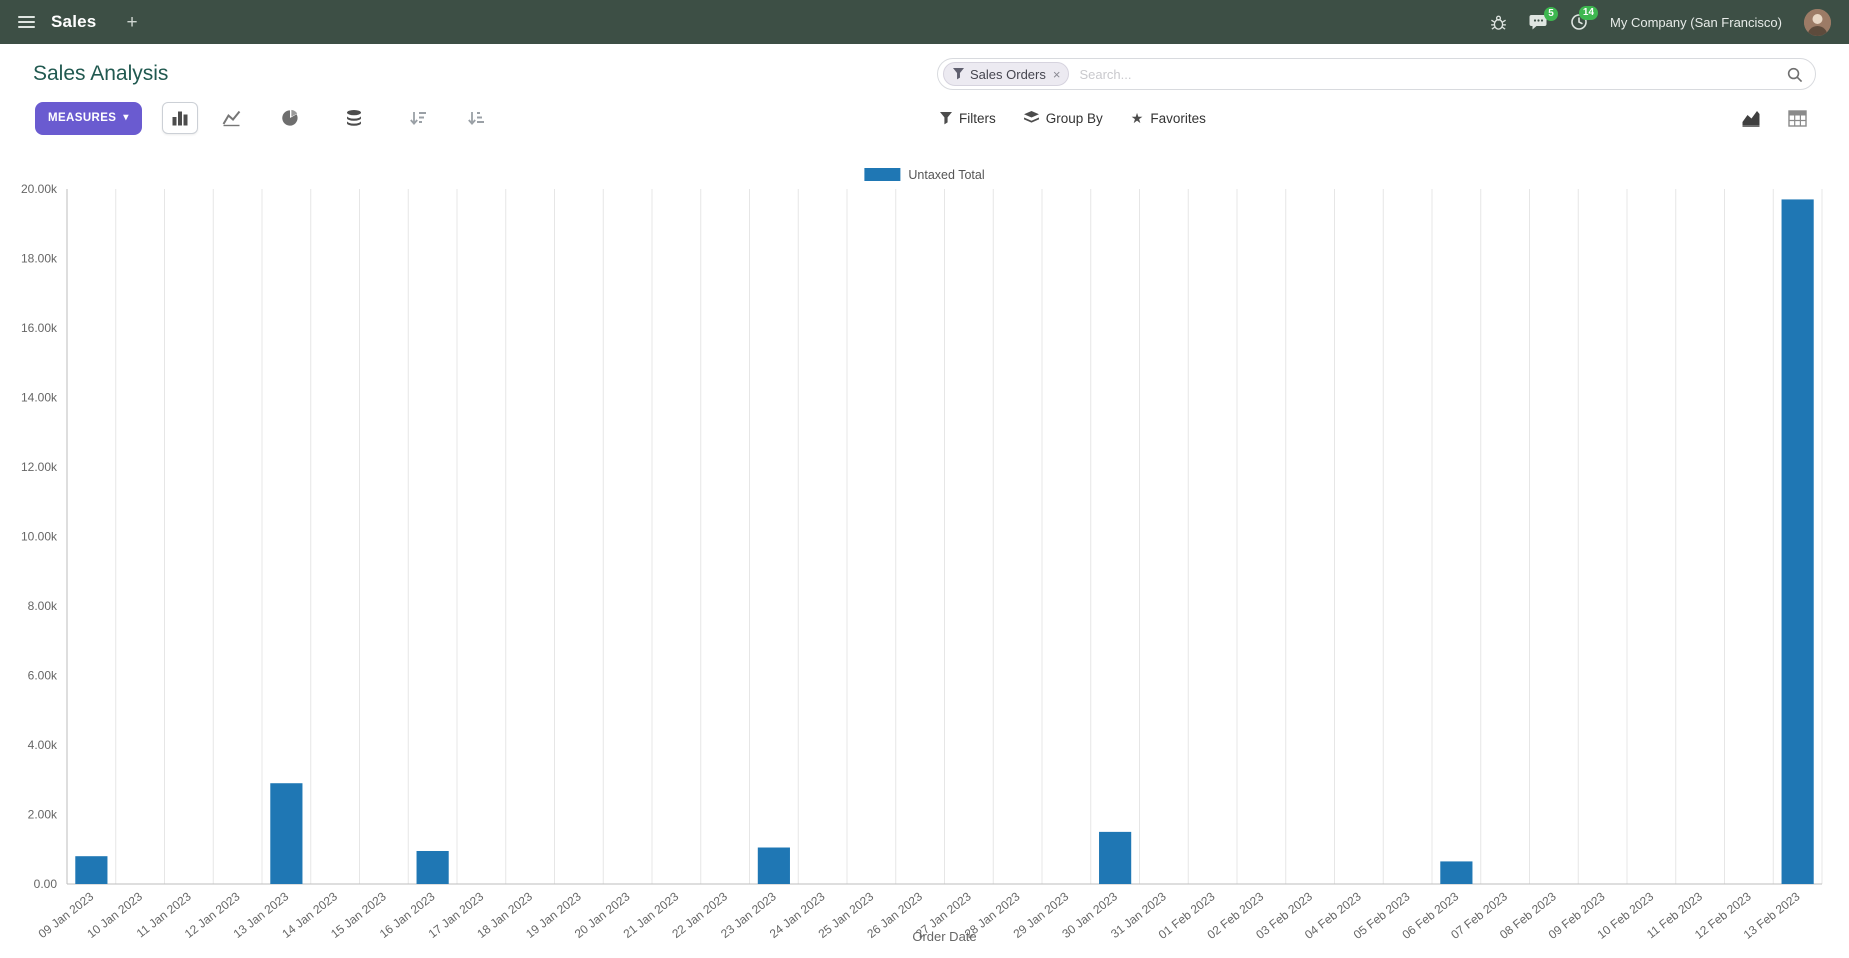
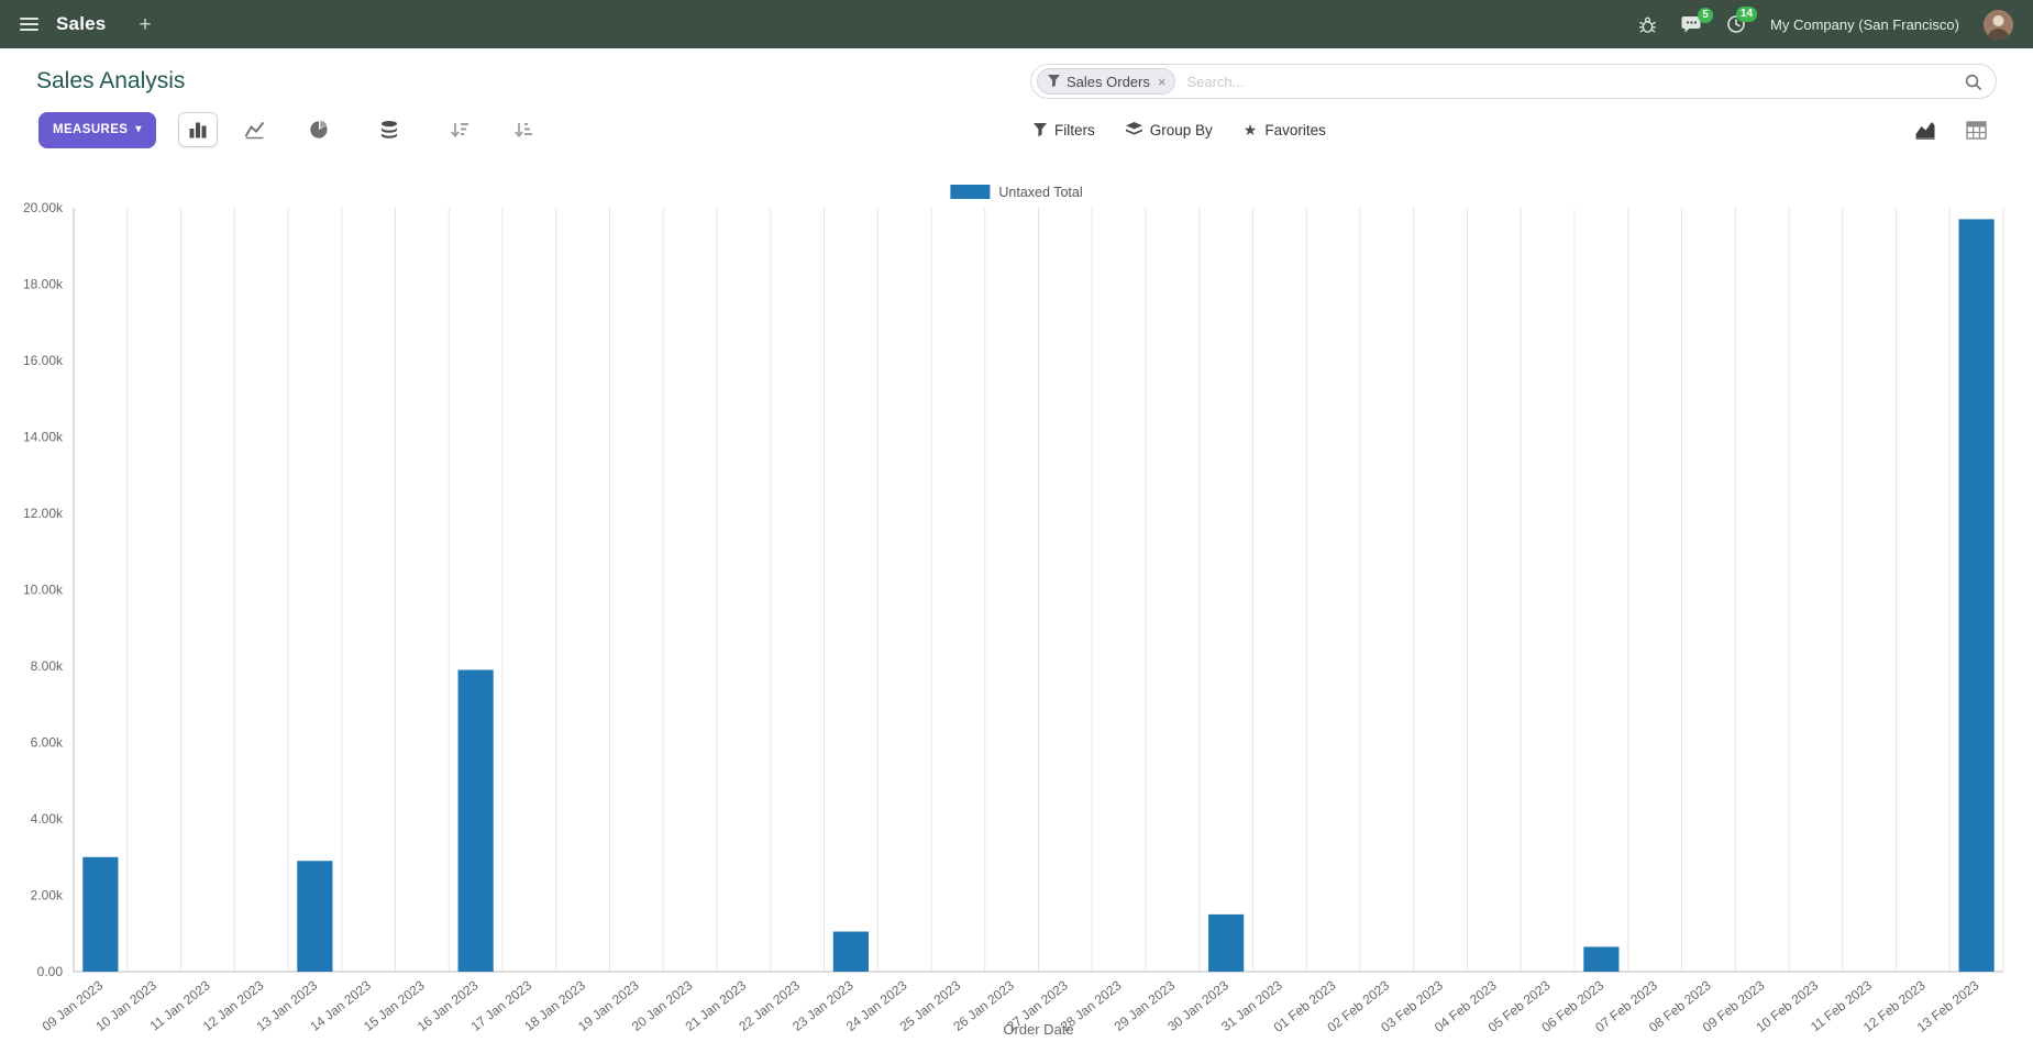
09 Jan 2023: 0.8k -> 3.0k
16 Jan 2023: 1.0k -> 7.9k
